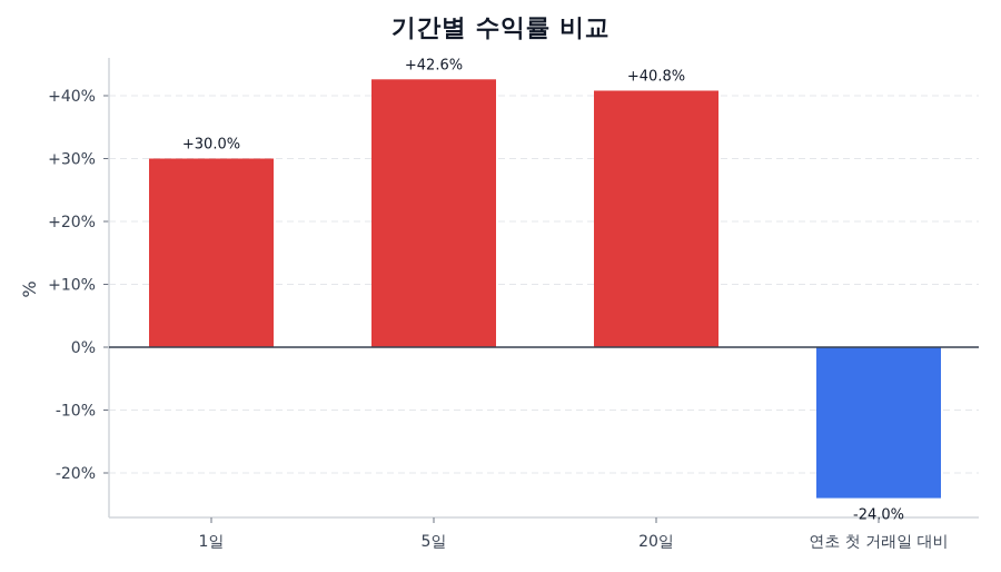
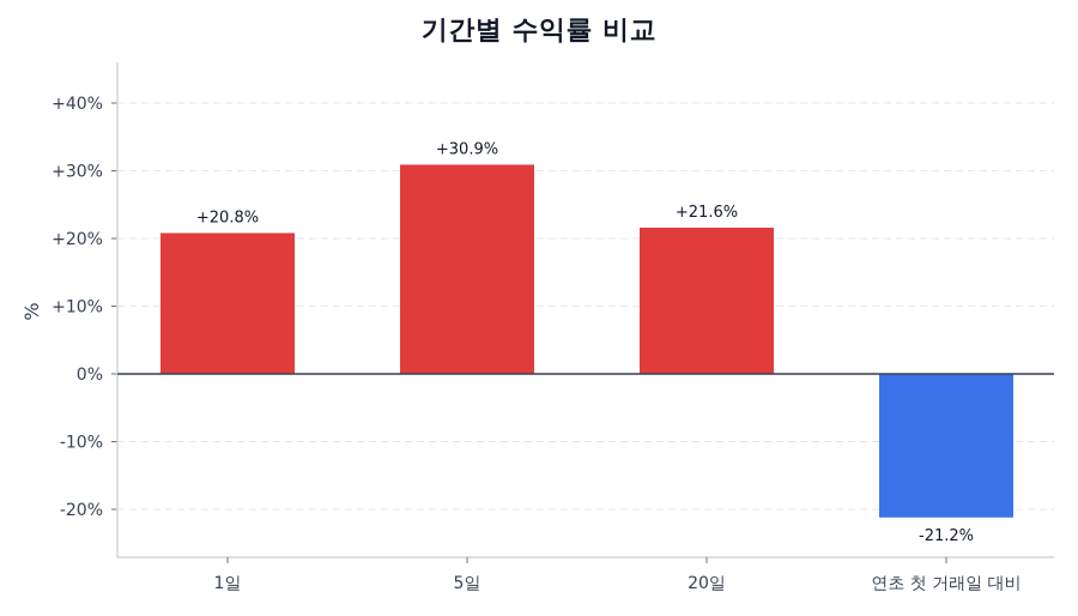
1일: +30.0% -> +20.8%
5일: +42.6% -> +30.9%
20일: +40.8% -> +21.6%
연초 첫 거래일 대비: -24.0% -> -21.2%
